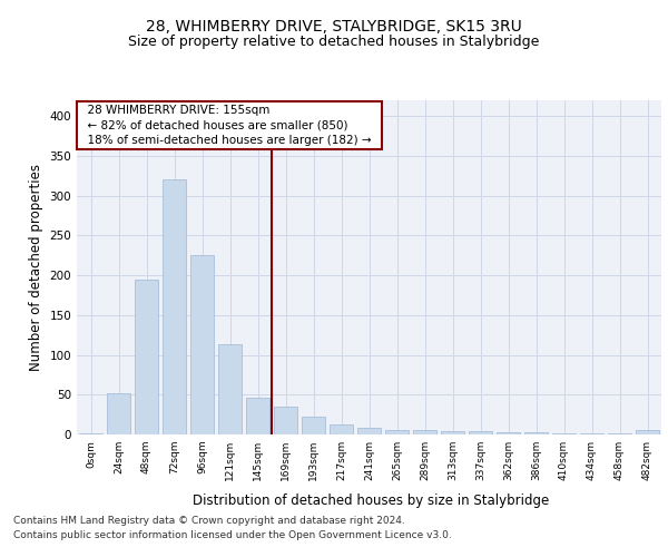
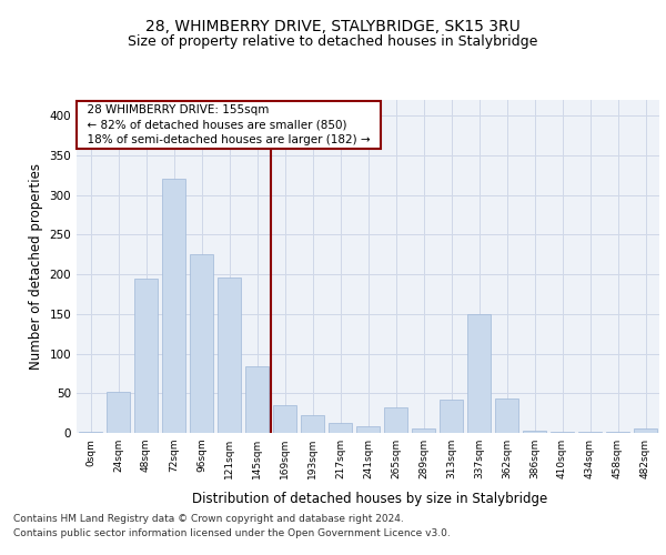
121sqm: 113 -> 196
145sqm: 46 -> 84
265sqm: 5 -> 32
313sqm: 4 -> 42
337sqm: 4 -> 150
362sqm: 3 -> 44
